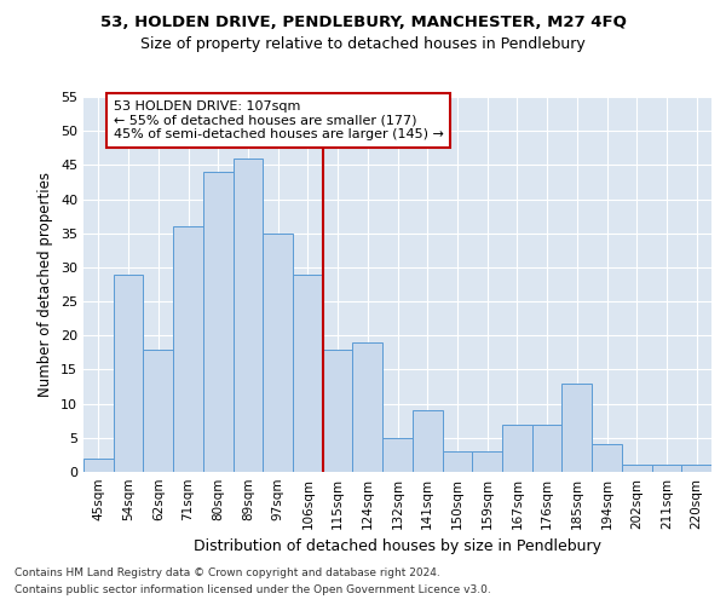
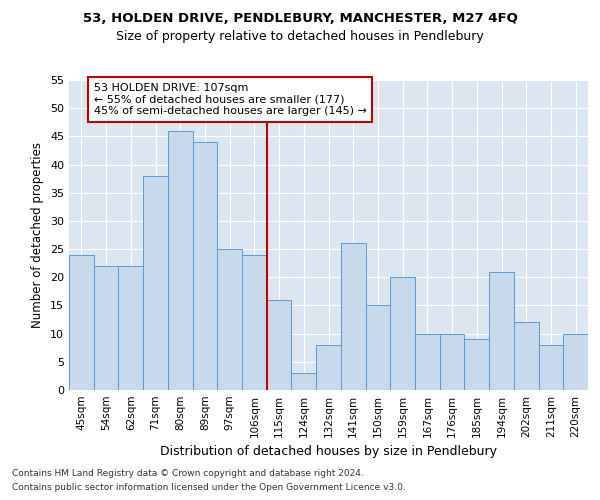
45sqm: 2 -> 24
54sqm: 29 -> 22
62sqm: 18 -> 22
71sqm: 36 -> 38
80sqm: 44 -> 46
89sqm: 46 -> 44
97sqm: 35 -> 25
106sqm: 29 -> 24
115sqm: 18 -> 16
124sqm: 19 -> 3
132sqm: 5 -> 8
141sqm: 9 -> 26
150sqm: 3 -> 15
159sqm: 3 -> 20
167sqm: 7 -> 10
176sqm: 7 -> 10
185sqm: 13 -> 9
194sqm: 4 -> 21
202sqm: 1 -> 12
211sqm: 1 -> 8
220sqm: 1 -> 10
